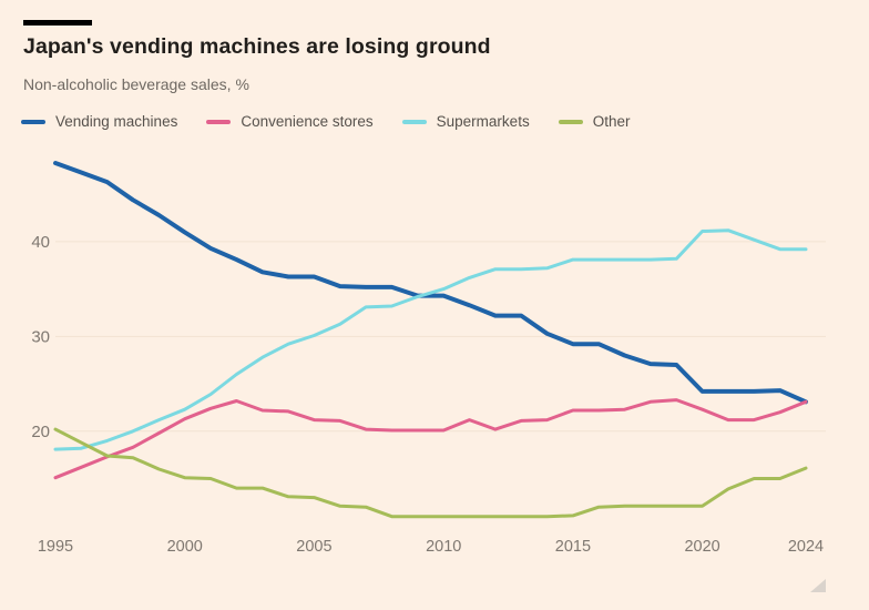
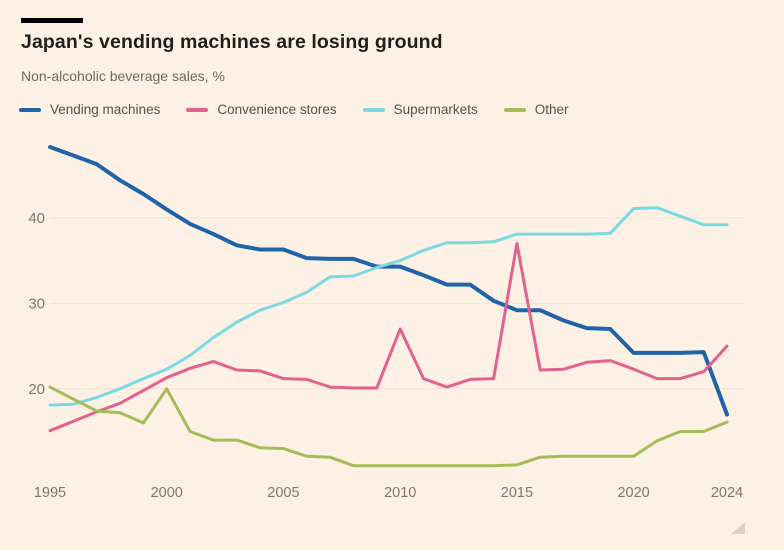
Other/2000: 15 -> 20
Convenience stores/2010: 20 -> 27
Convenience stores/2015: 22 -> 37
Vending machines/2024: 23 -> 17
Convenience stores/2024: 23 -> 25
